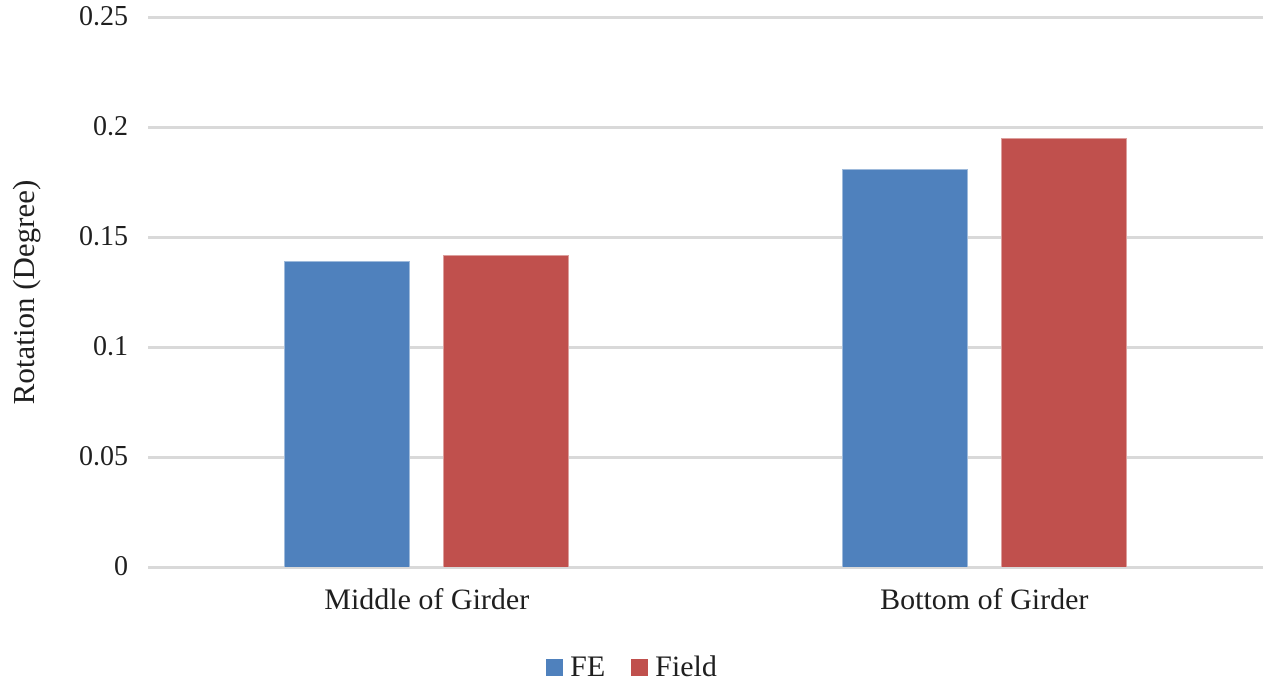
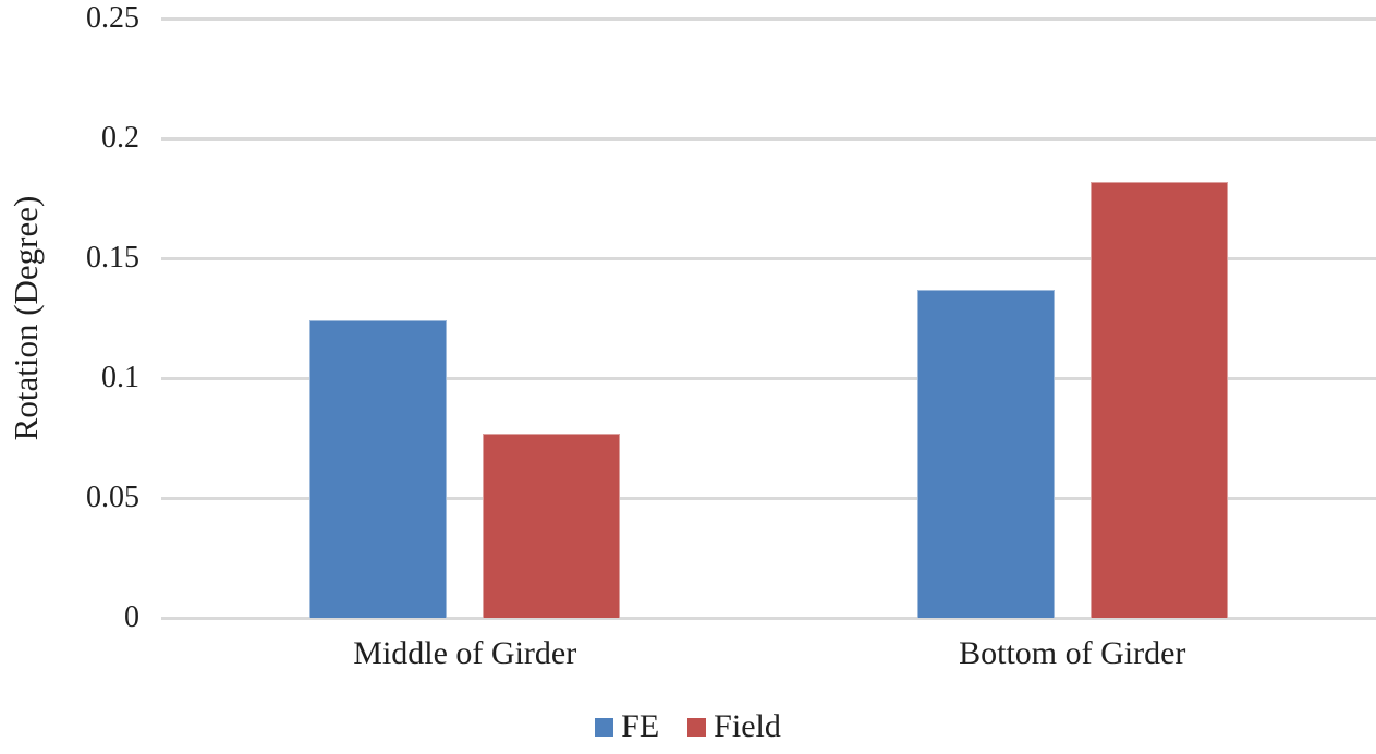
FE/Middle of Girder: 0.139 -> 0.124
Field/Middle of Girder: 0.142 -> 0.077
FE/Bottom of Girder: 0.181 -> 0.137
Field/Bottom of Girder: 0.195 -> 0.182
